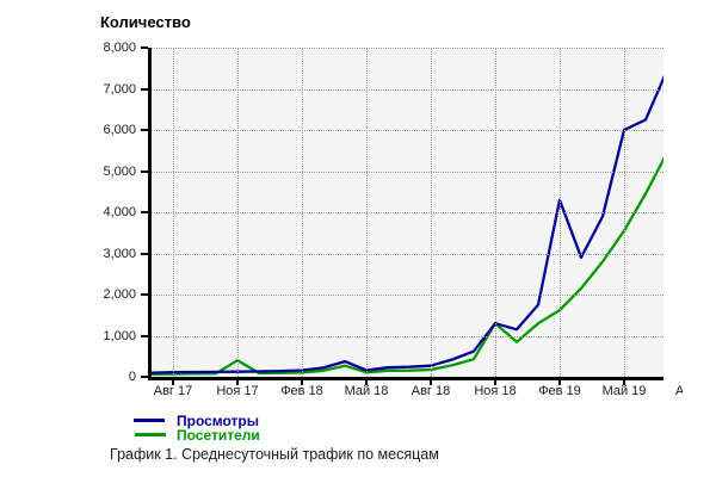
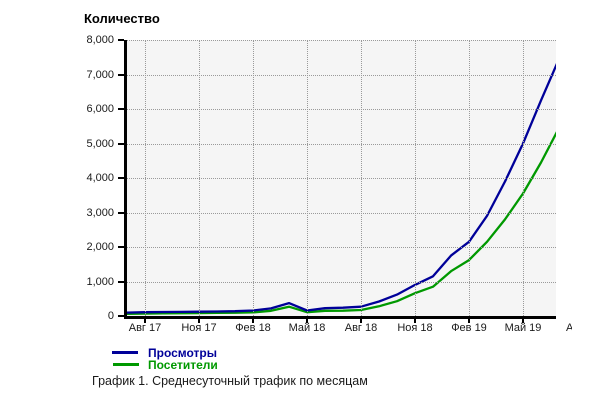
Посетители/Ноя 17: 400 -> 100
Просмотры/Ноя 18: 1300 -> 900
Посетители/Ноя 18: 1300 -> 700
Просмотры/Фев 19: 4300 -> 2200
Просмотры/Май 19: 6000 -> 5000
